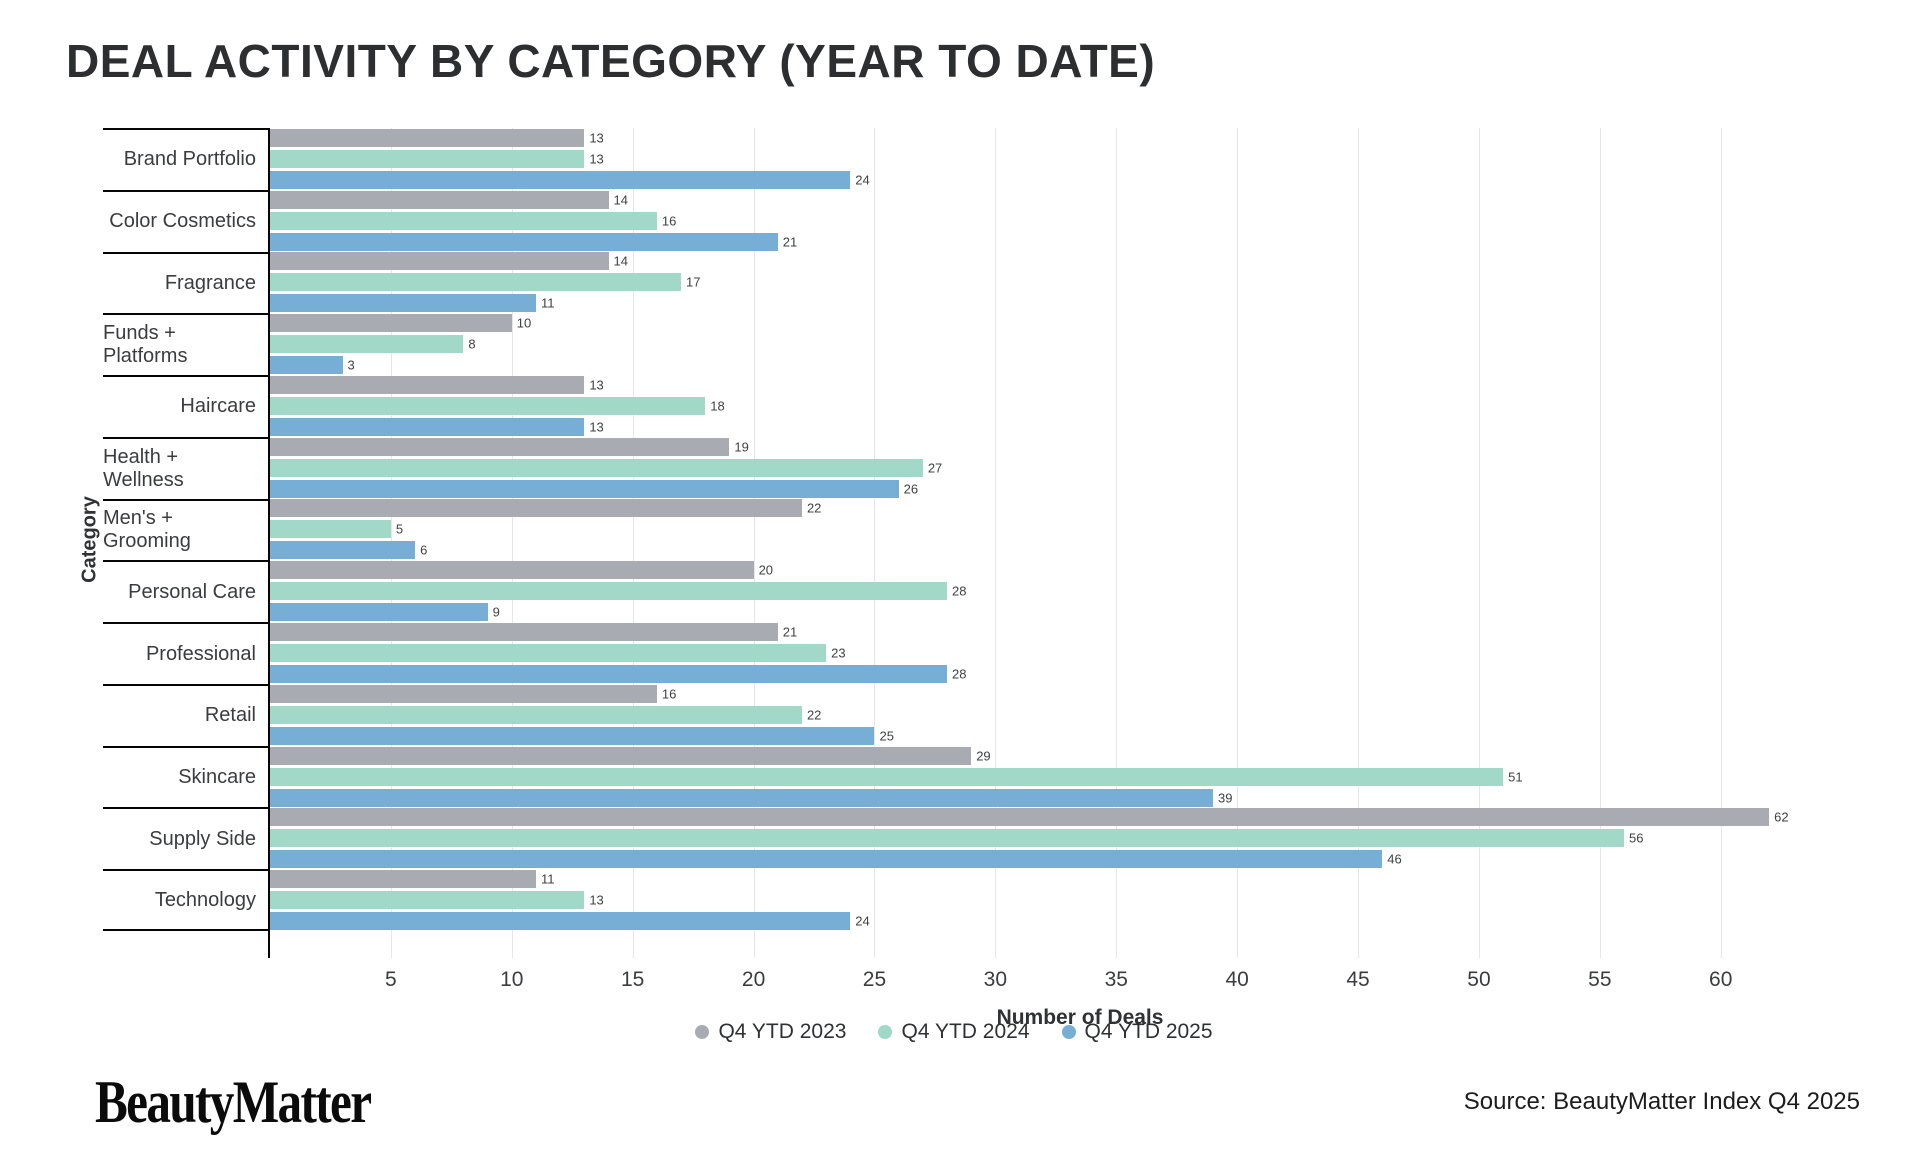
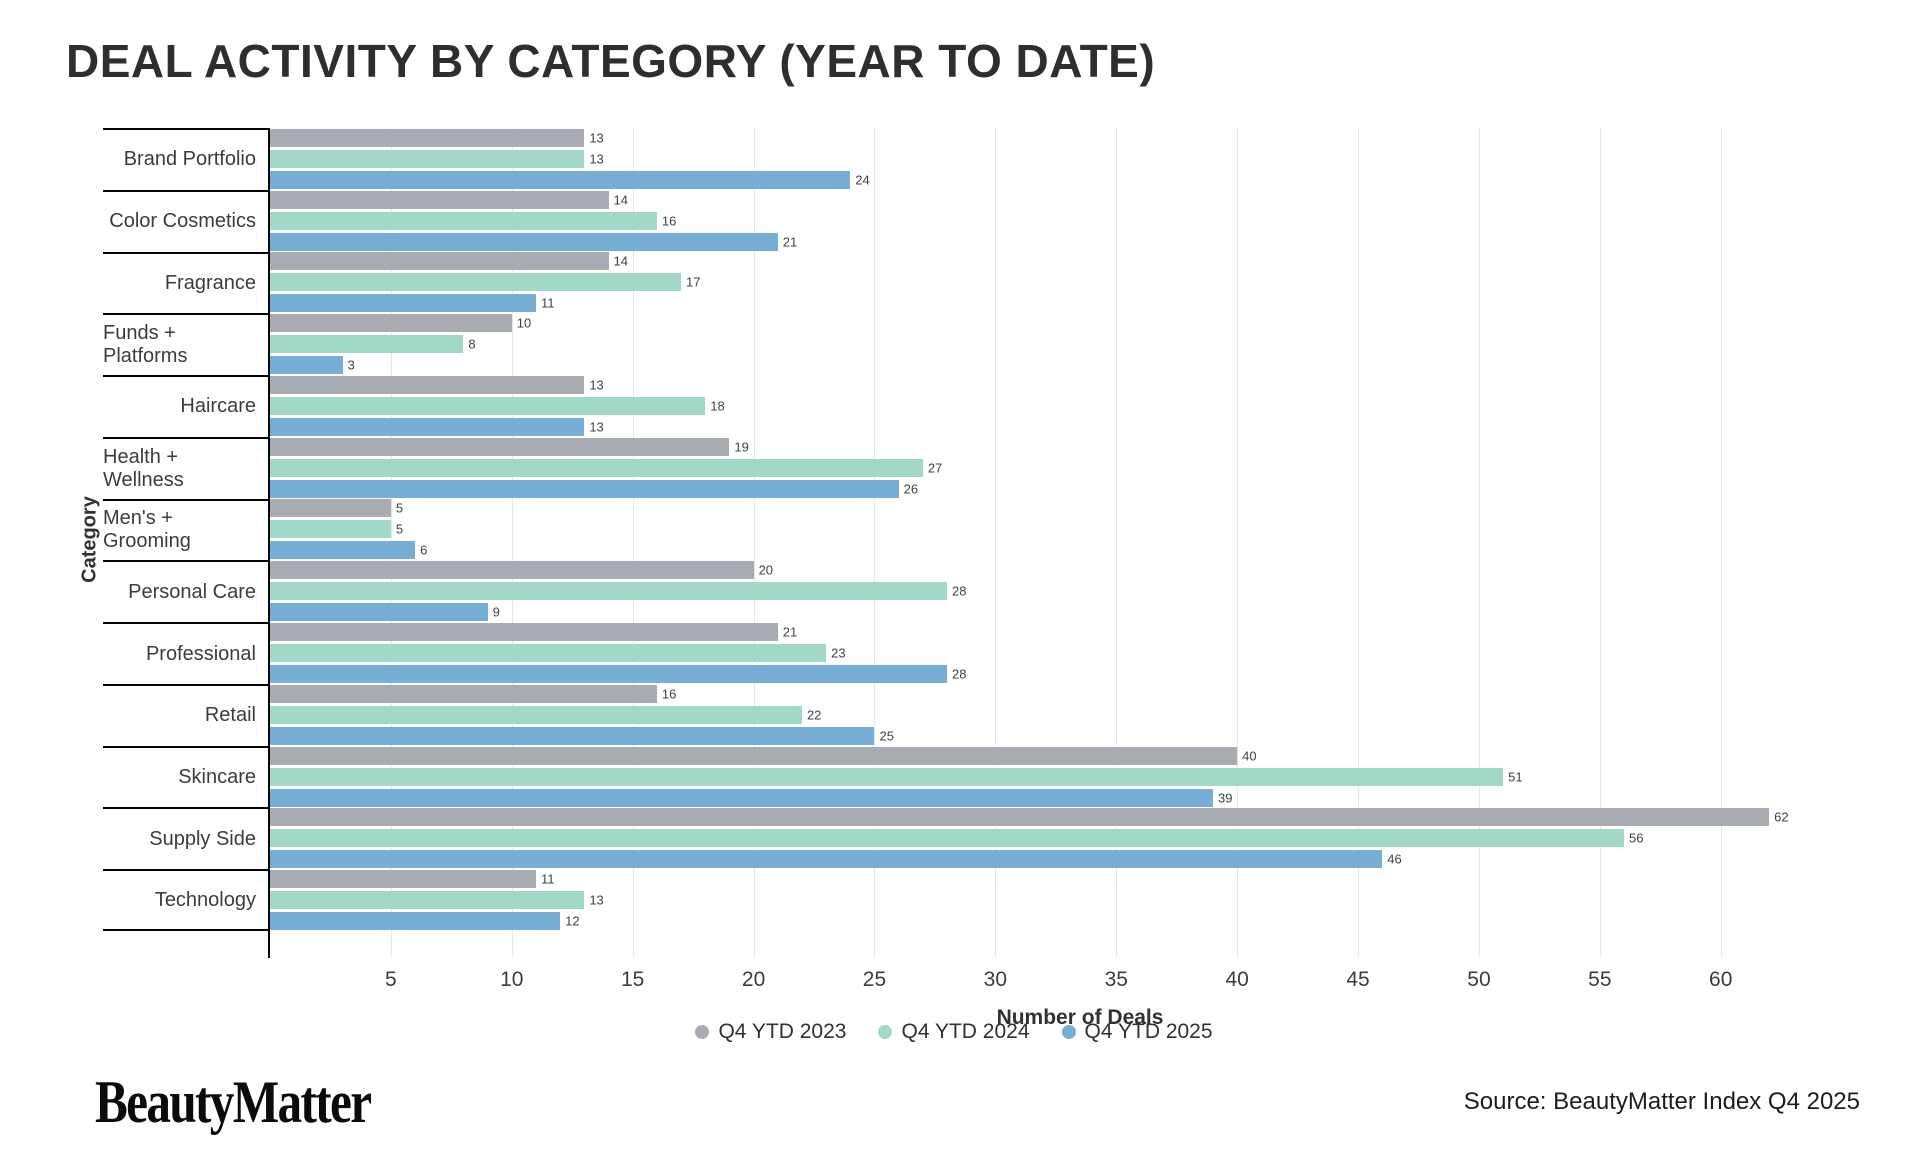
Q4 YTD 2023/Men's + Grooming: 22 -> 5
Q4 YTD 2023/Skincare: 29 -> 40
Q4 YTD 2025/Technology: 24 -> 12
